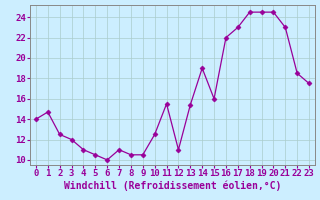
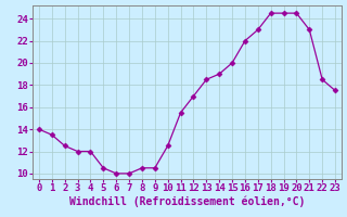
1: 14.7 -> 13.5
4: 11.0 -> 12.0
7: 11.0 -> 10.0
12: 11.0 -> 17.0
13: 15.4 -> 18.5
15: 16.0 -> 20.0
